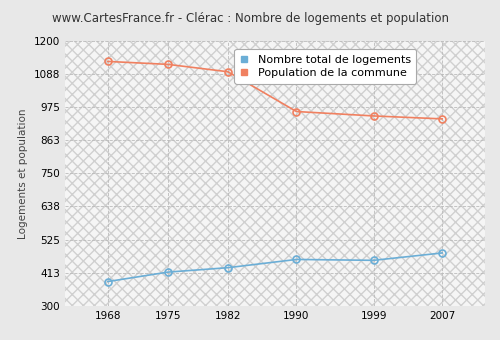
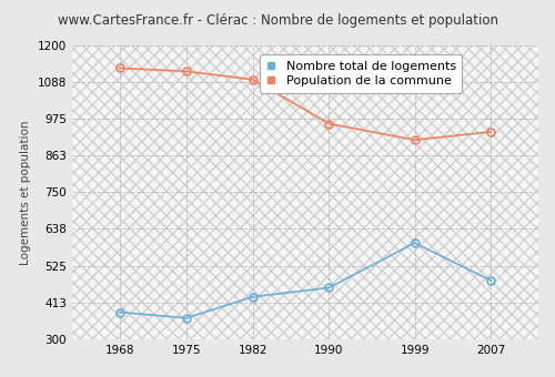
Nombre total de logements/1975: 415 -> 365
Nombre total de logements/1999: 455 -> 595
Population de la commune/1999: 945 -> 910
